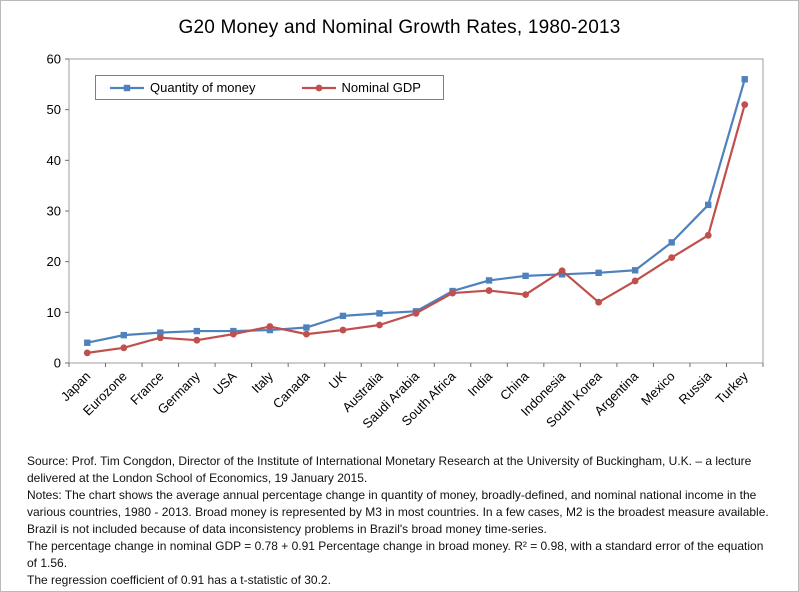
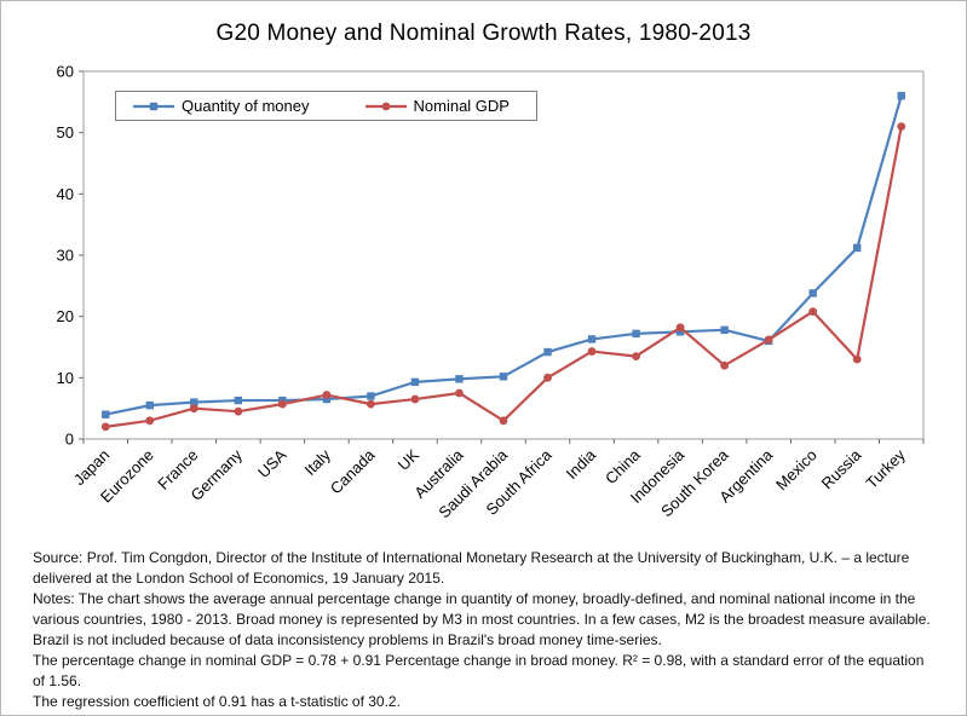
Nominal GDP/Saudi Arabia: 10 -> 3
Nominal GDP/South Africa: 14 -> 10
Quantity of money/Argentina: 18 -> 16
Nominal GDP/Russia: 25 -> 13
